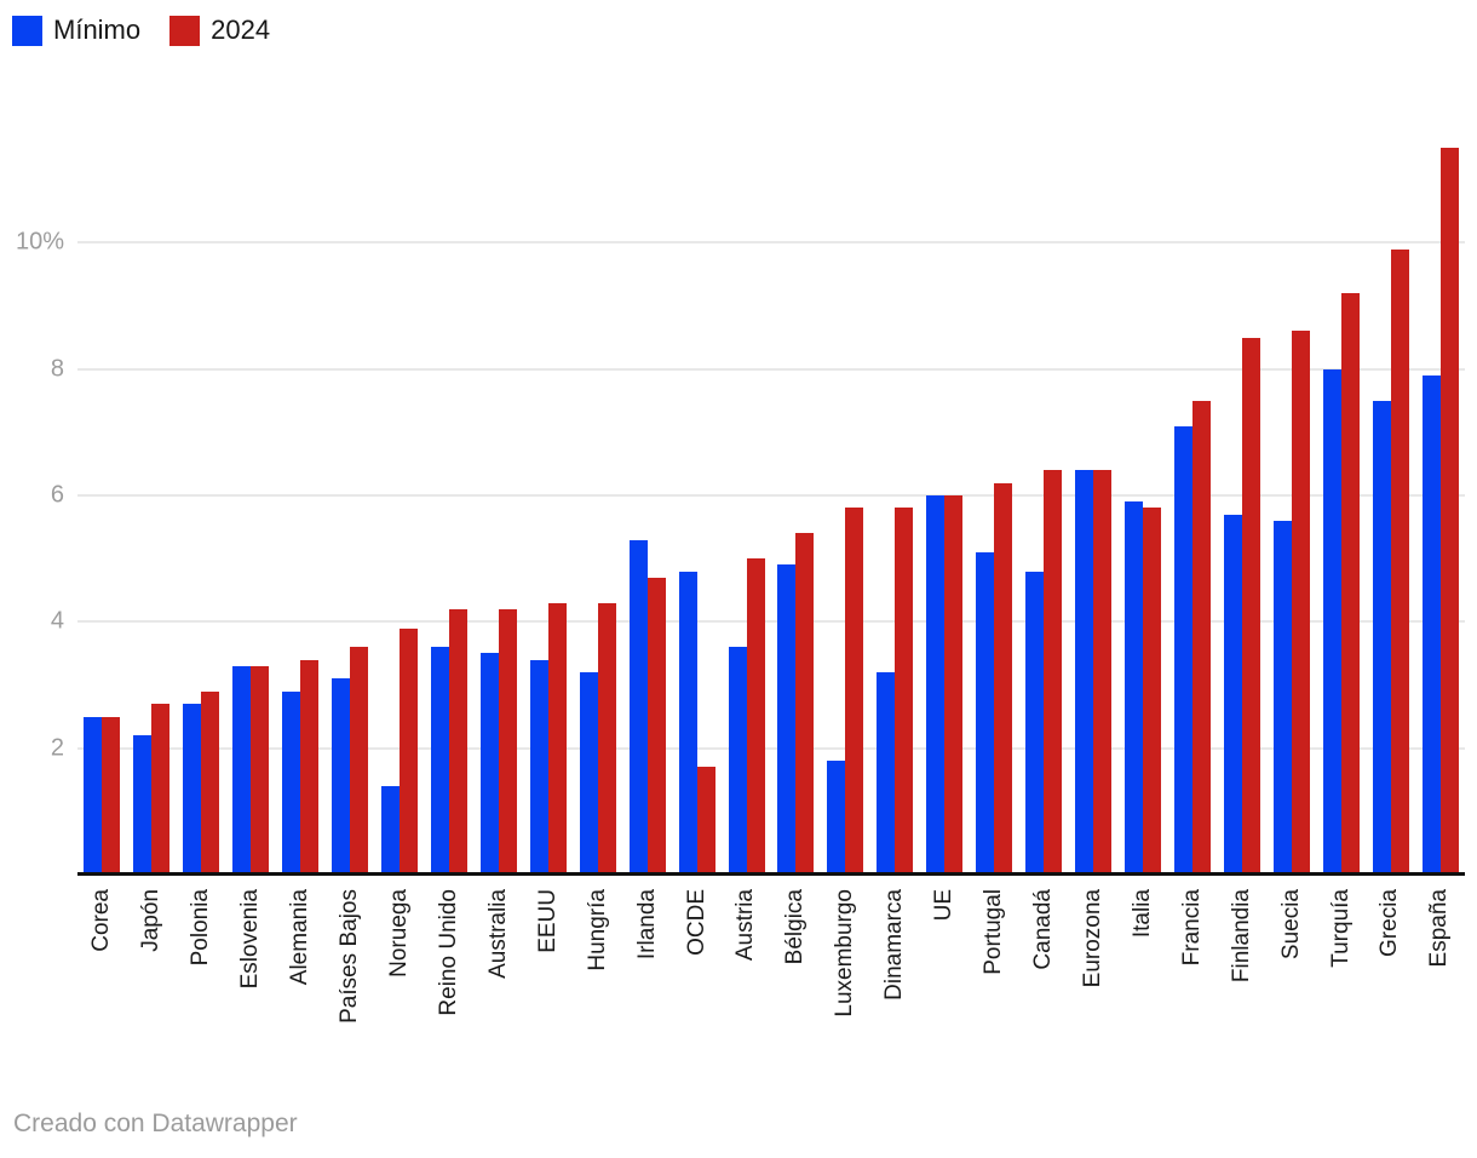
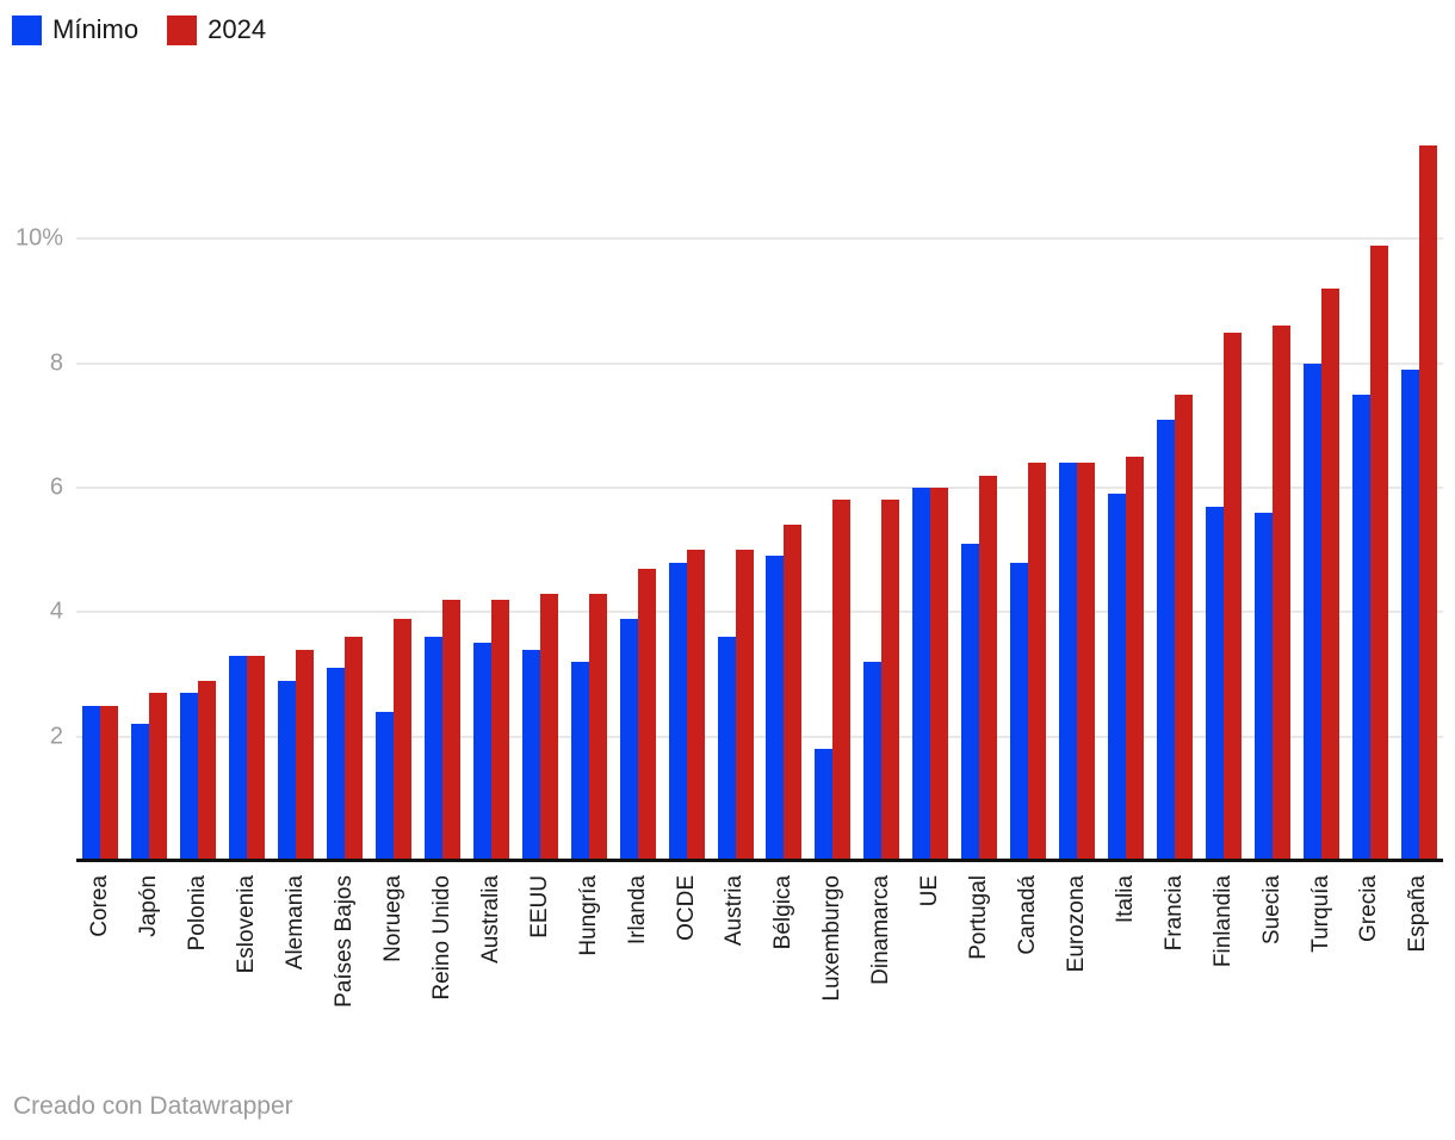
Mínimo/Noruega: 1.4% -> 2.4%
Mínimo/Irlanda: 5.3% -> 3.9%
2024/OCDE: 1.7% -> 5.0%
2024/Italia: 5.8% -> 6.5%
